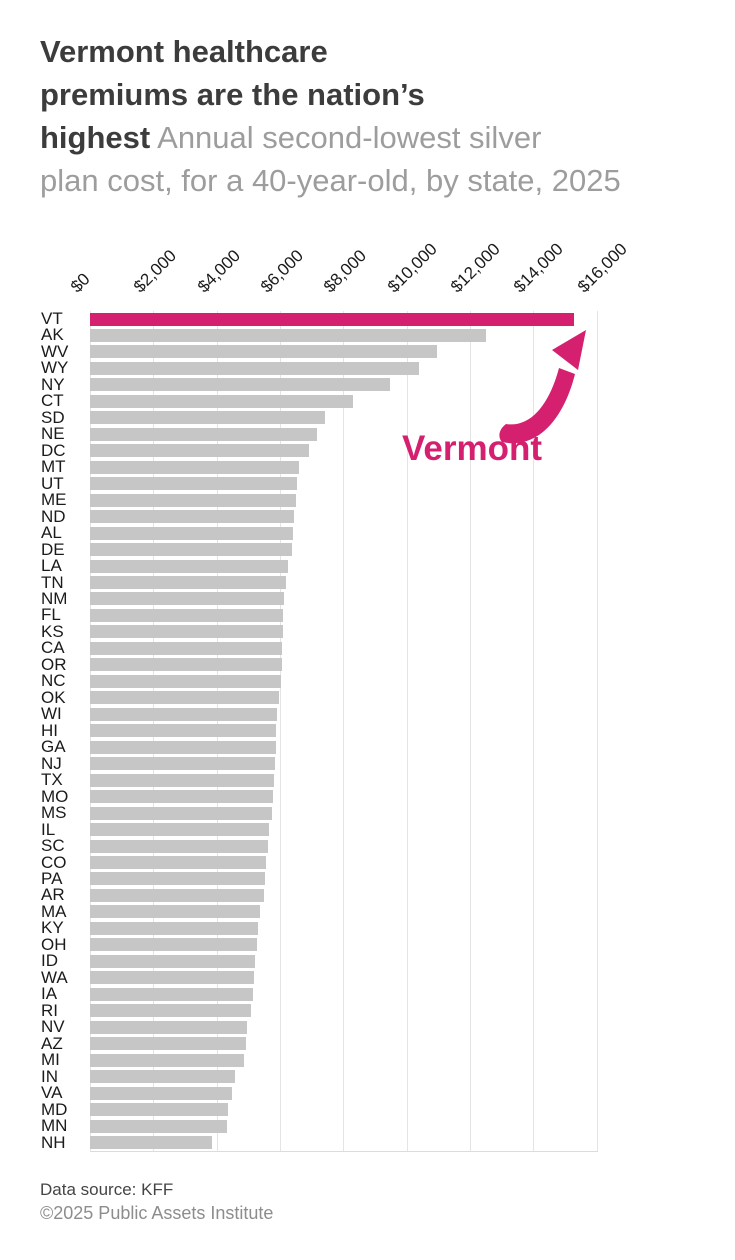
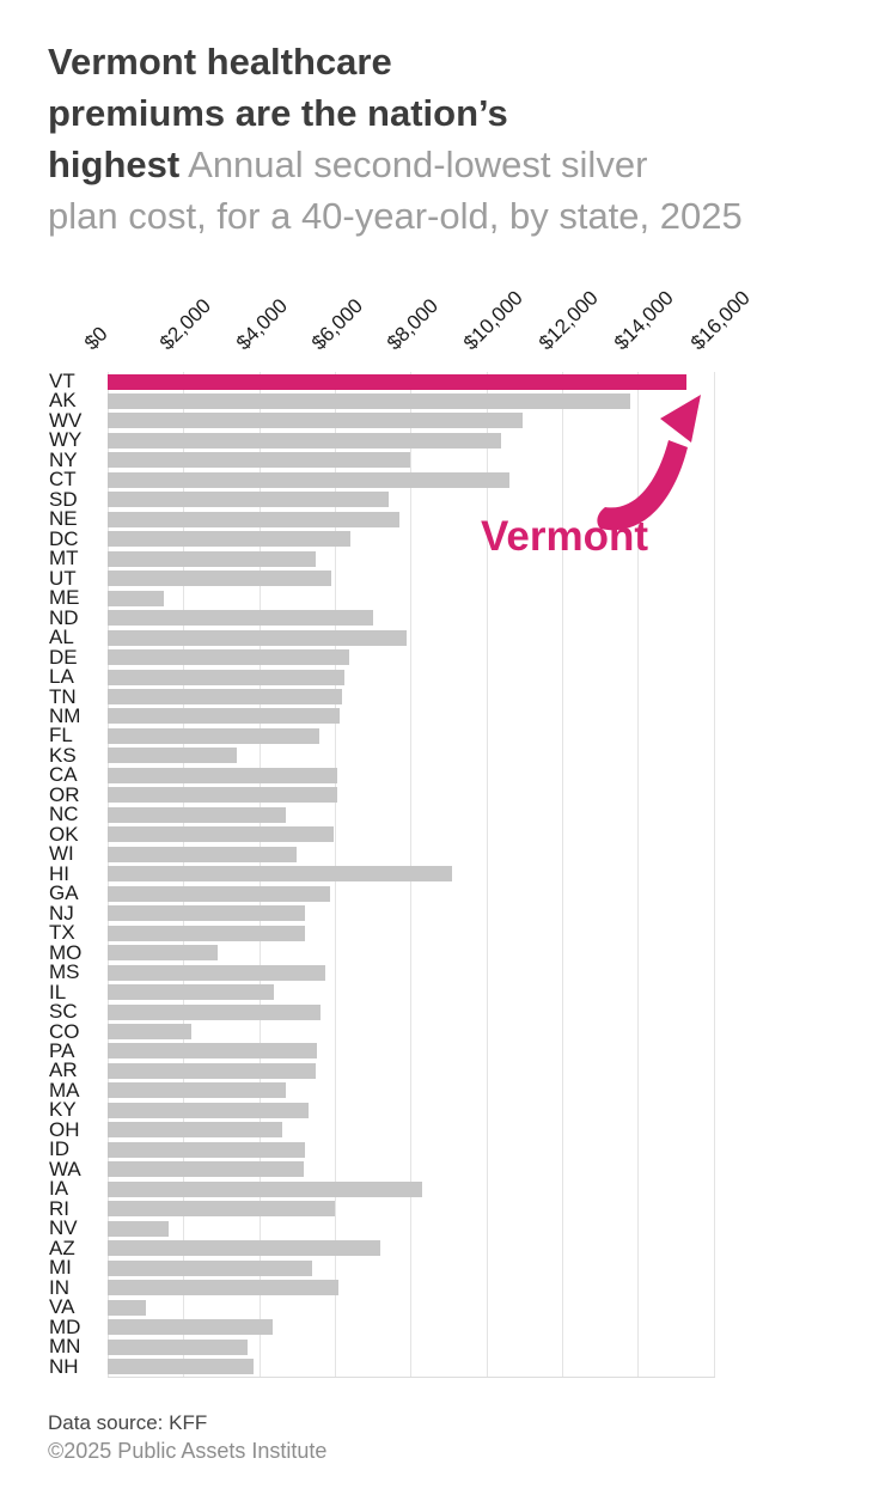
AK: $12500 -> $13800
NY: $9500 -> $8000
CT: $8300 -> $10600
NE: $7200 -> $7700
DC: $6900 -> $6400
MT: $6600 -> $5500
UT: $6600 -> $5900
ME: $6500 -> $1500
ND: $6400 -> $7000
AL: $6400 -> $7900
FL: $6100 -> $5600
KS: $6100 -> $3400
NC: $6000 -> $4700
WI: $5900 -> $5000
HI: $5900 -> $9100
NJ: $5800 -> $5200
TX: $5800 -> $5200
MO: $5800 -> $2900
IL: $5600 -> $4400
CO: $5600 -> $2200
MA: $5400 -> $4700
OH: $5300 -> $4600
IA: $5100 -> $8300
RI: $5100 -> $6000
NV: $5000 -> $1600
AZ: $4900 -> $7200
MI: $4800 -> $5400
IN: $4600 -> $6100
VA: $4500 -> $1000
MN: $4300 -> $3700
